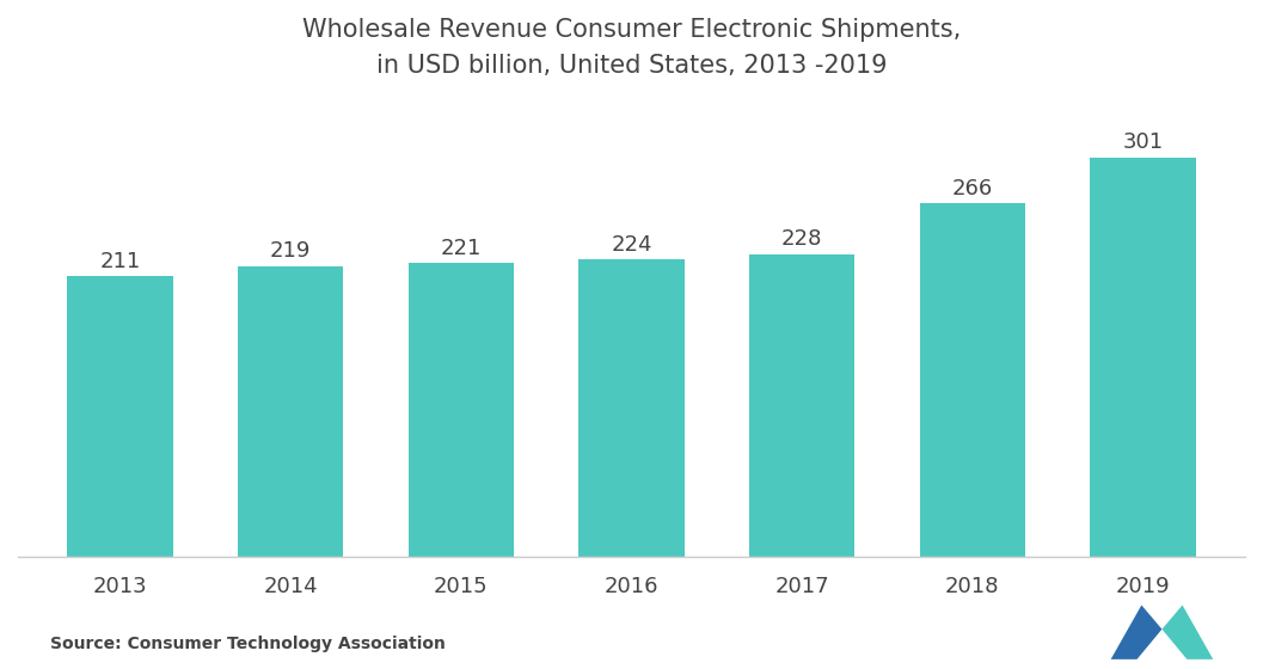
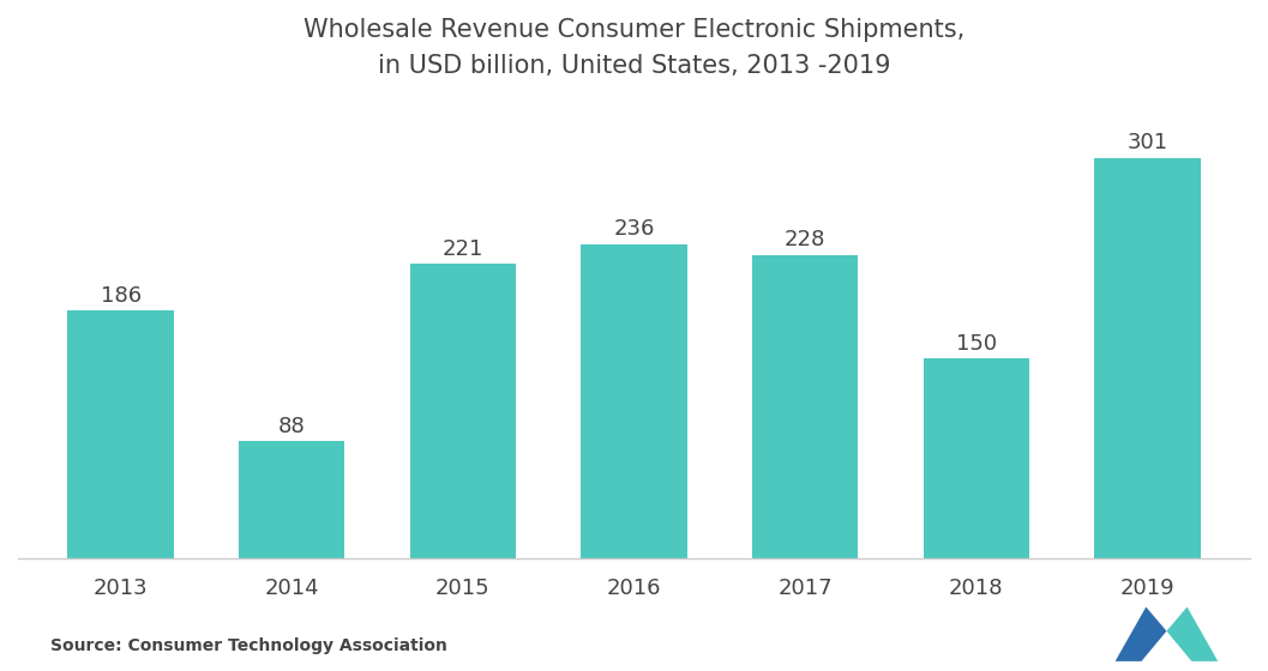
2013: 211 -> 186
2014: 219 -> 88
2016: 224 -> 236
2018: 266 -> 150
